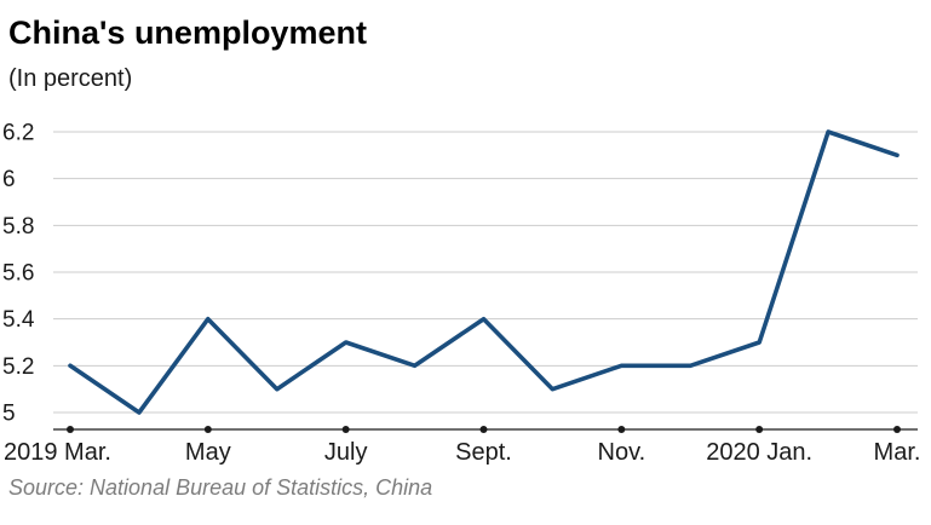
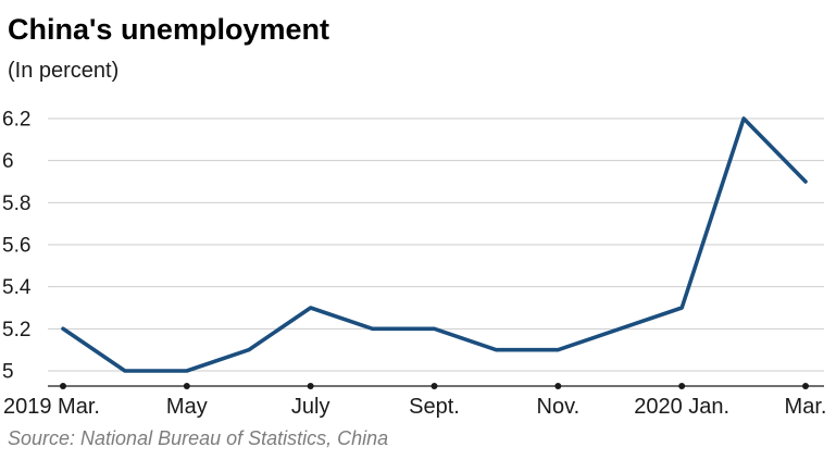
May: 5.4 -> 5.0
Sept.: 5.4 -> 5.2
Nov.: 5.2 -> 5.1
Mar.: 6.1 -> 5.9
